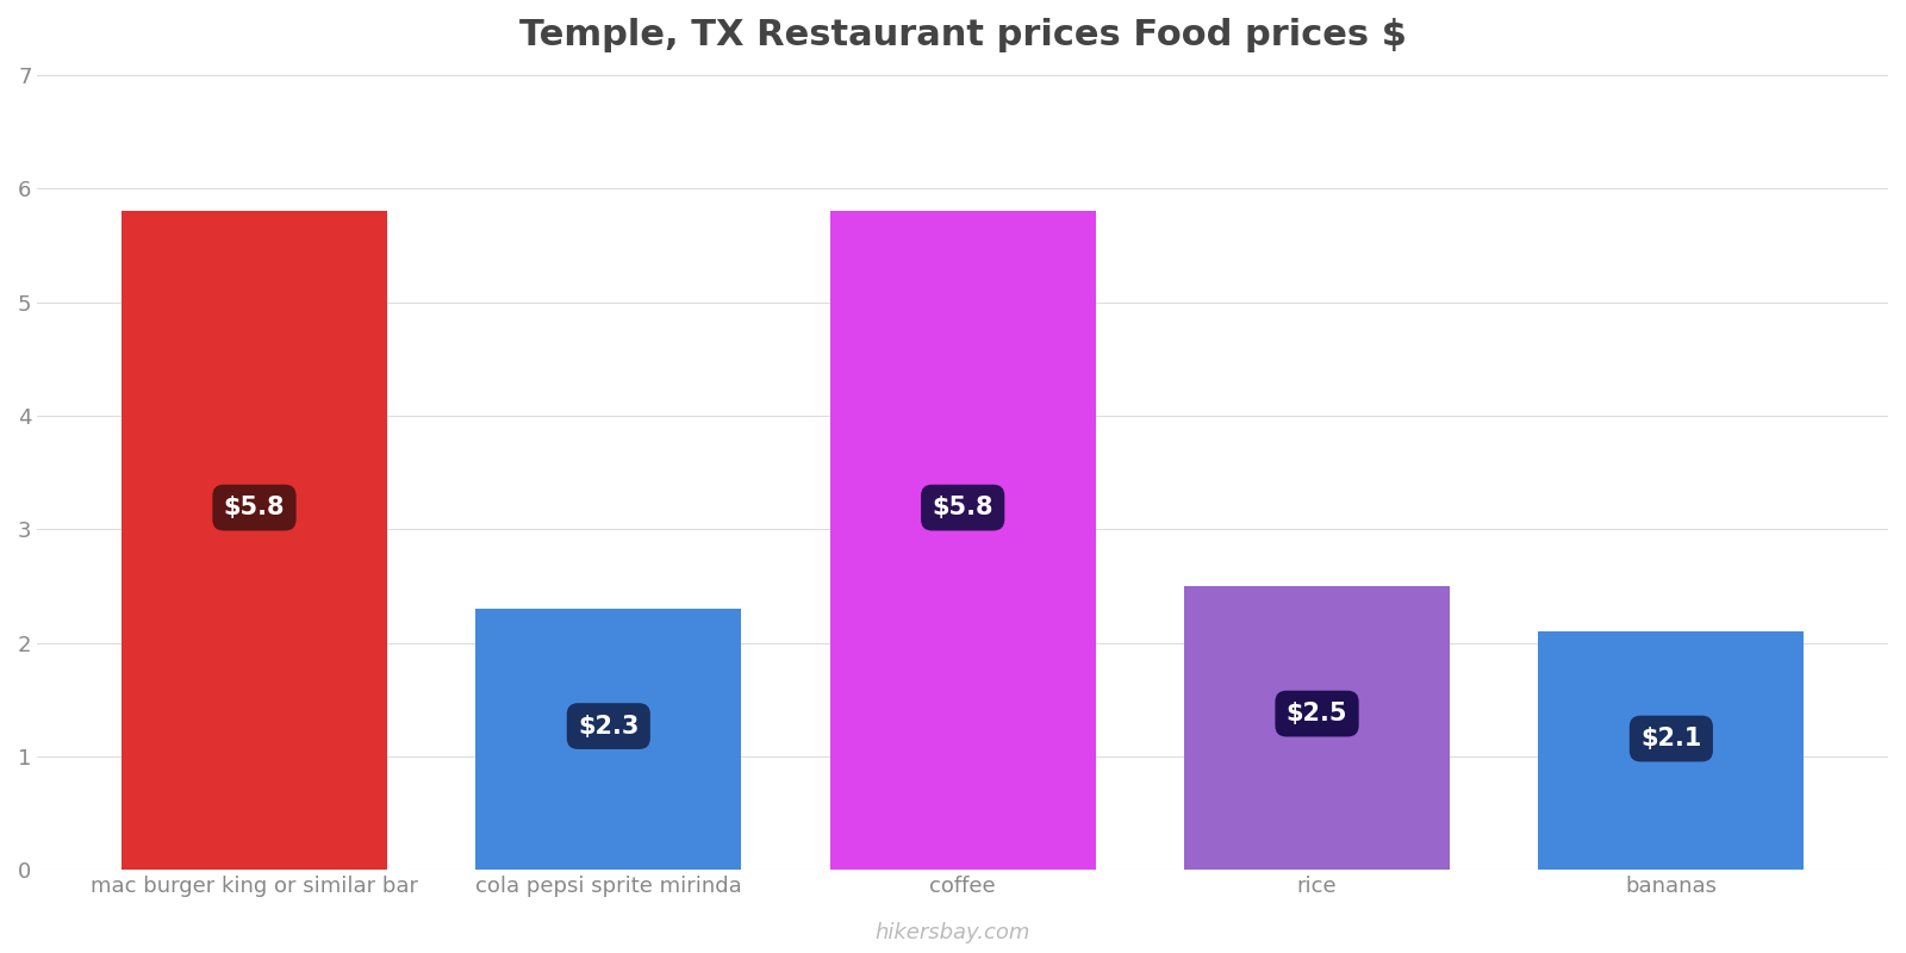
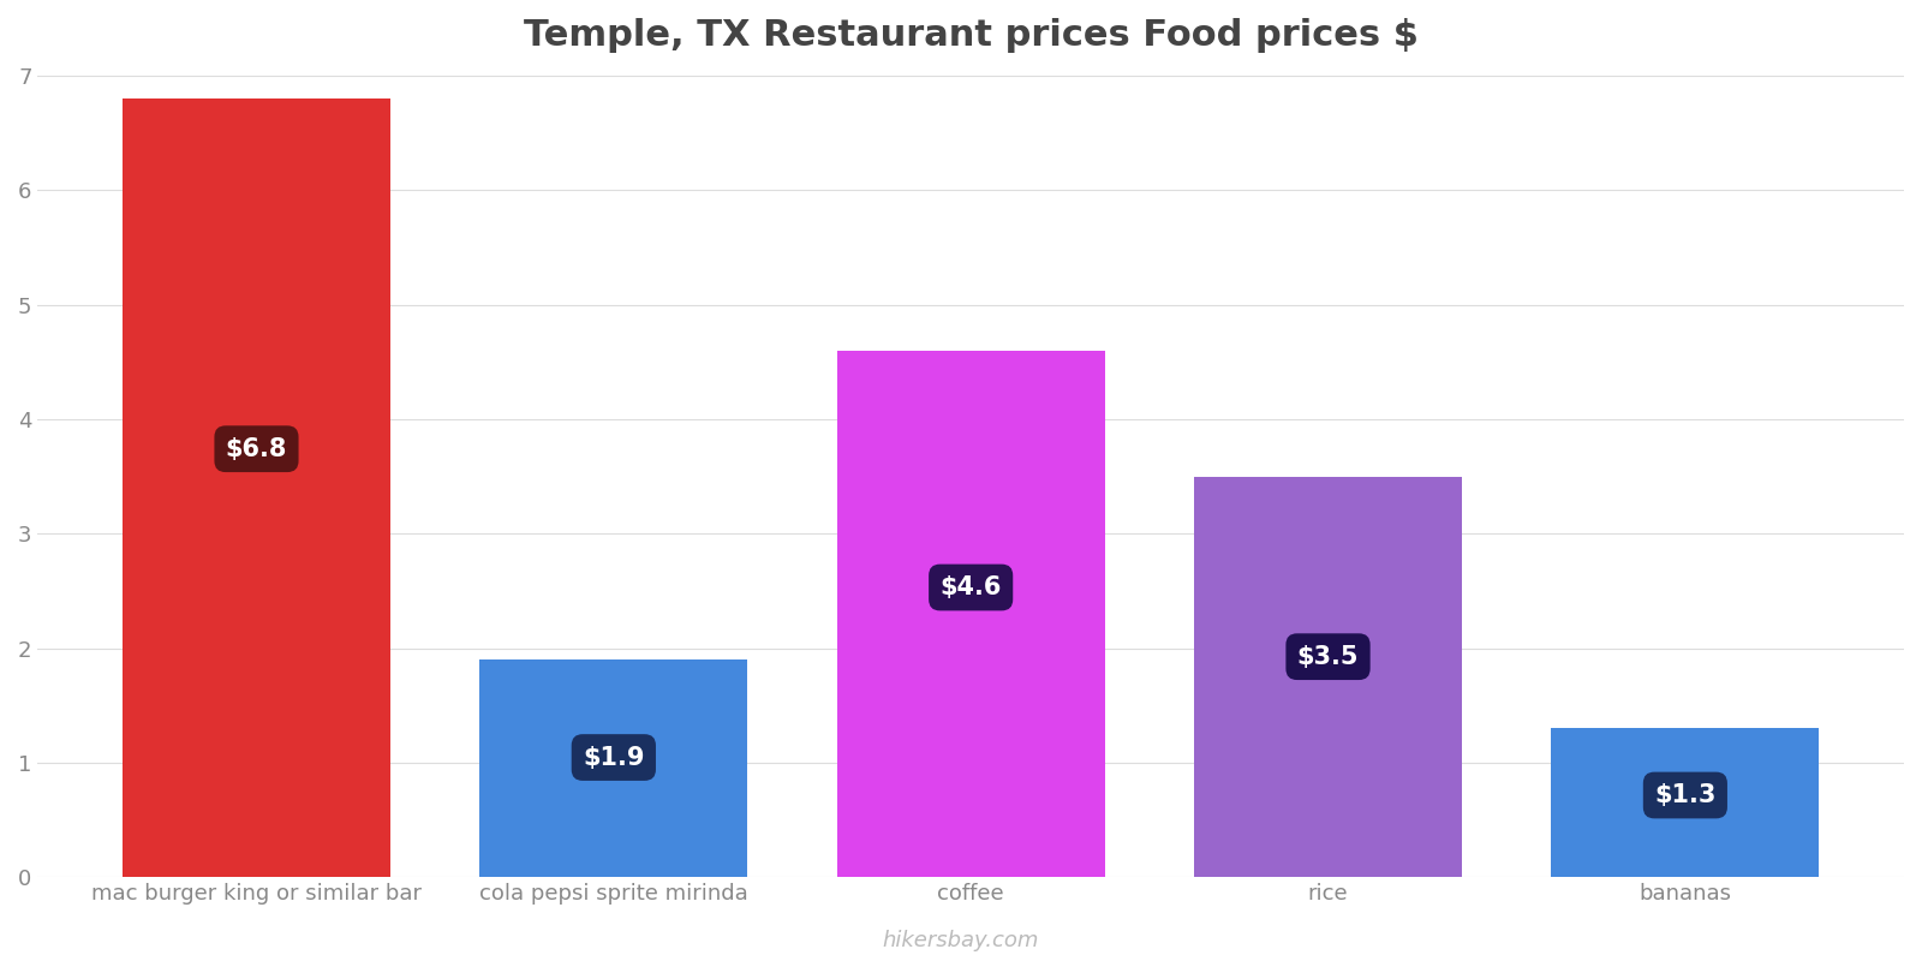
mac burger king or similar bar: $5.8 -> $6.8
cola pepsi sprite mirinda: $2.3 -> $1.9
coffee: $5.8 -> $4.6
rice: $2.5 -> $3.5
bananas: $2.1 -> $1.3
